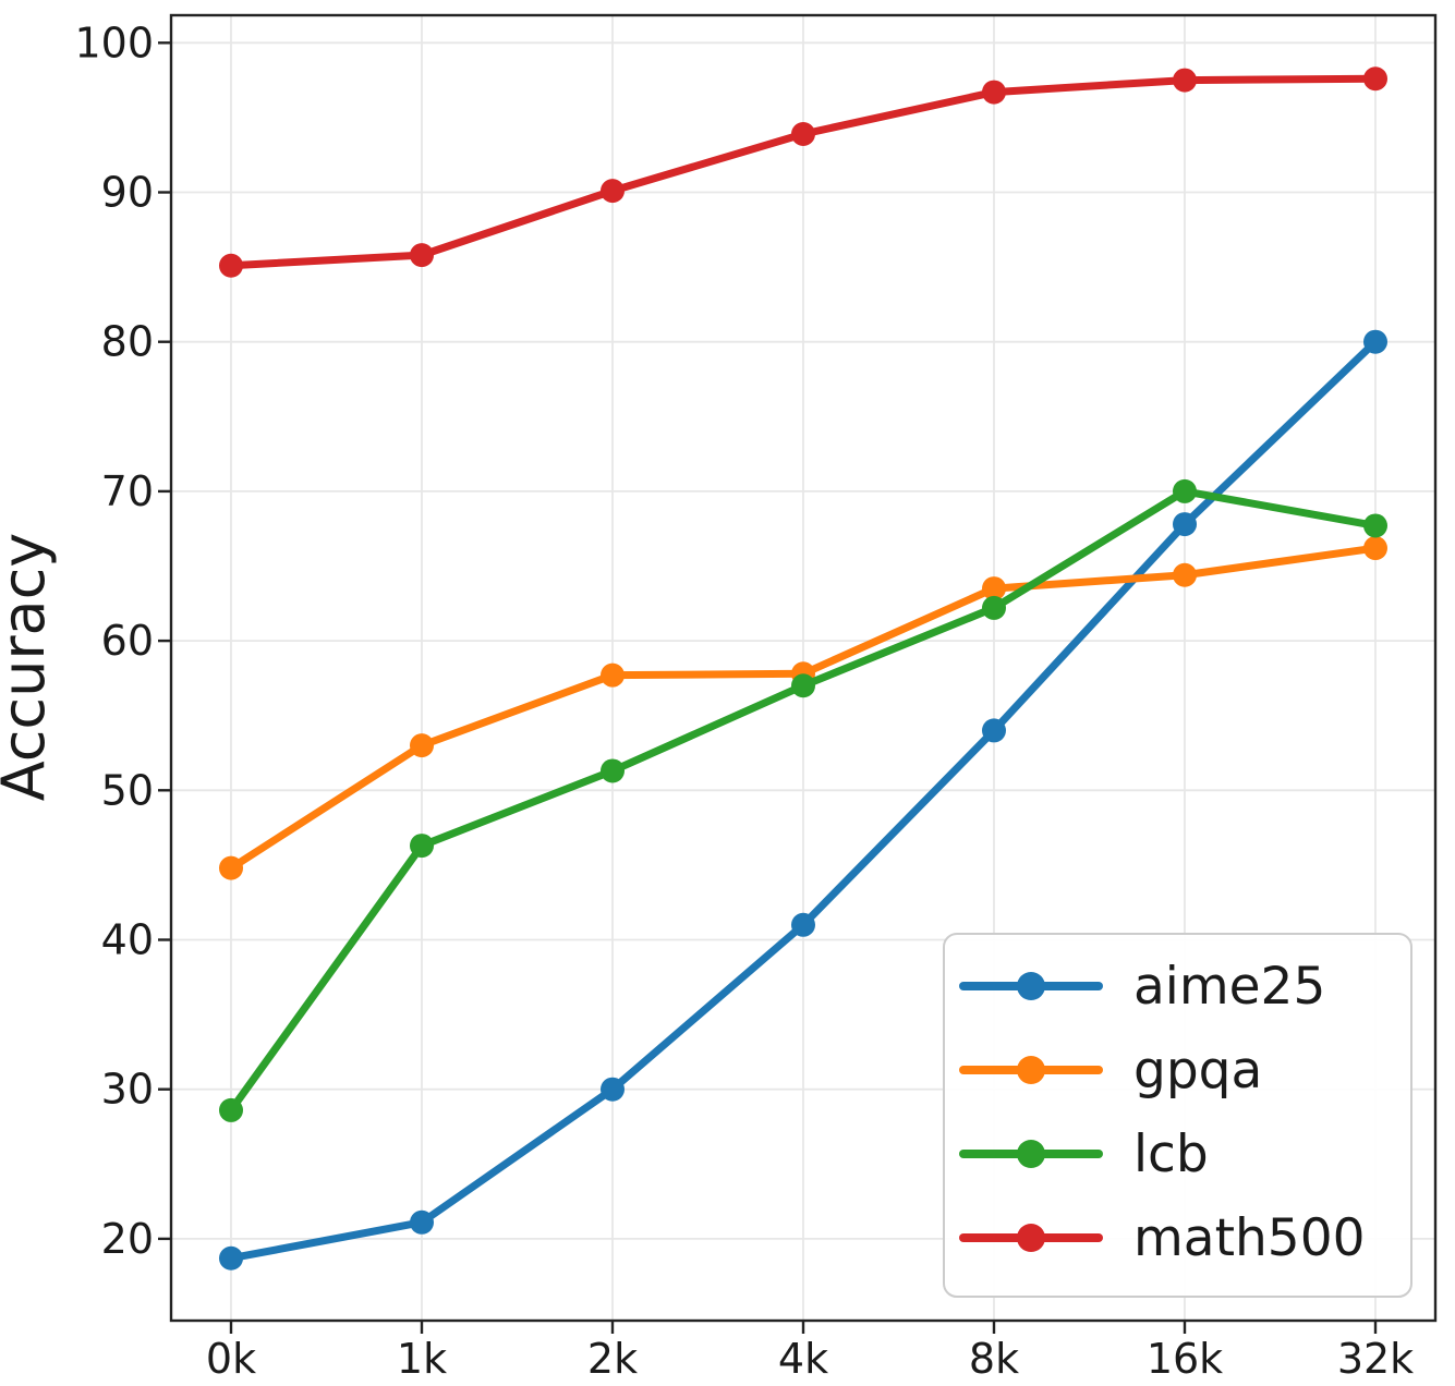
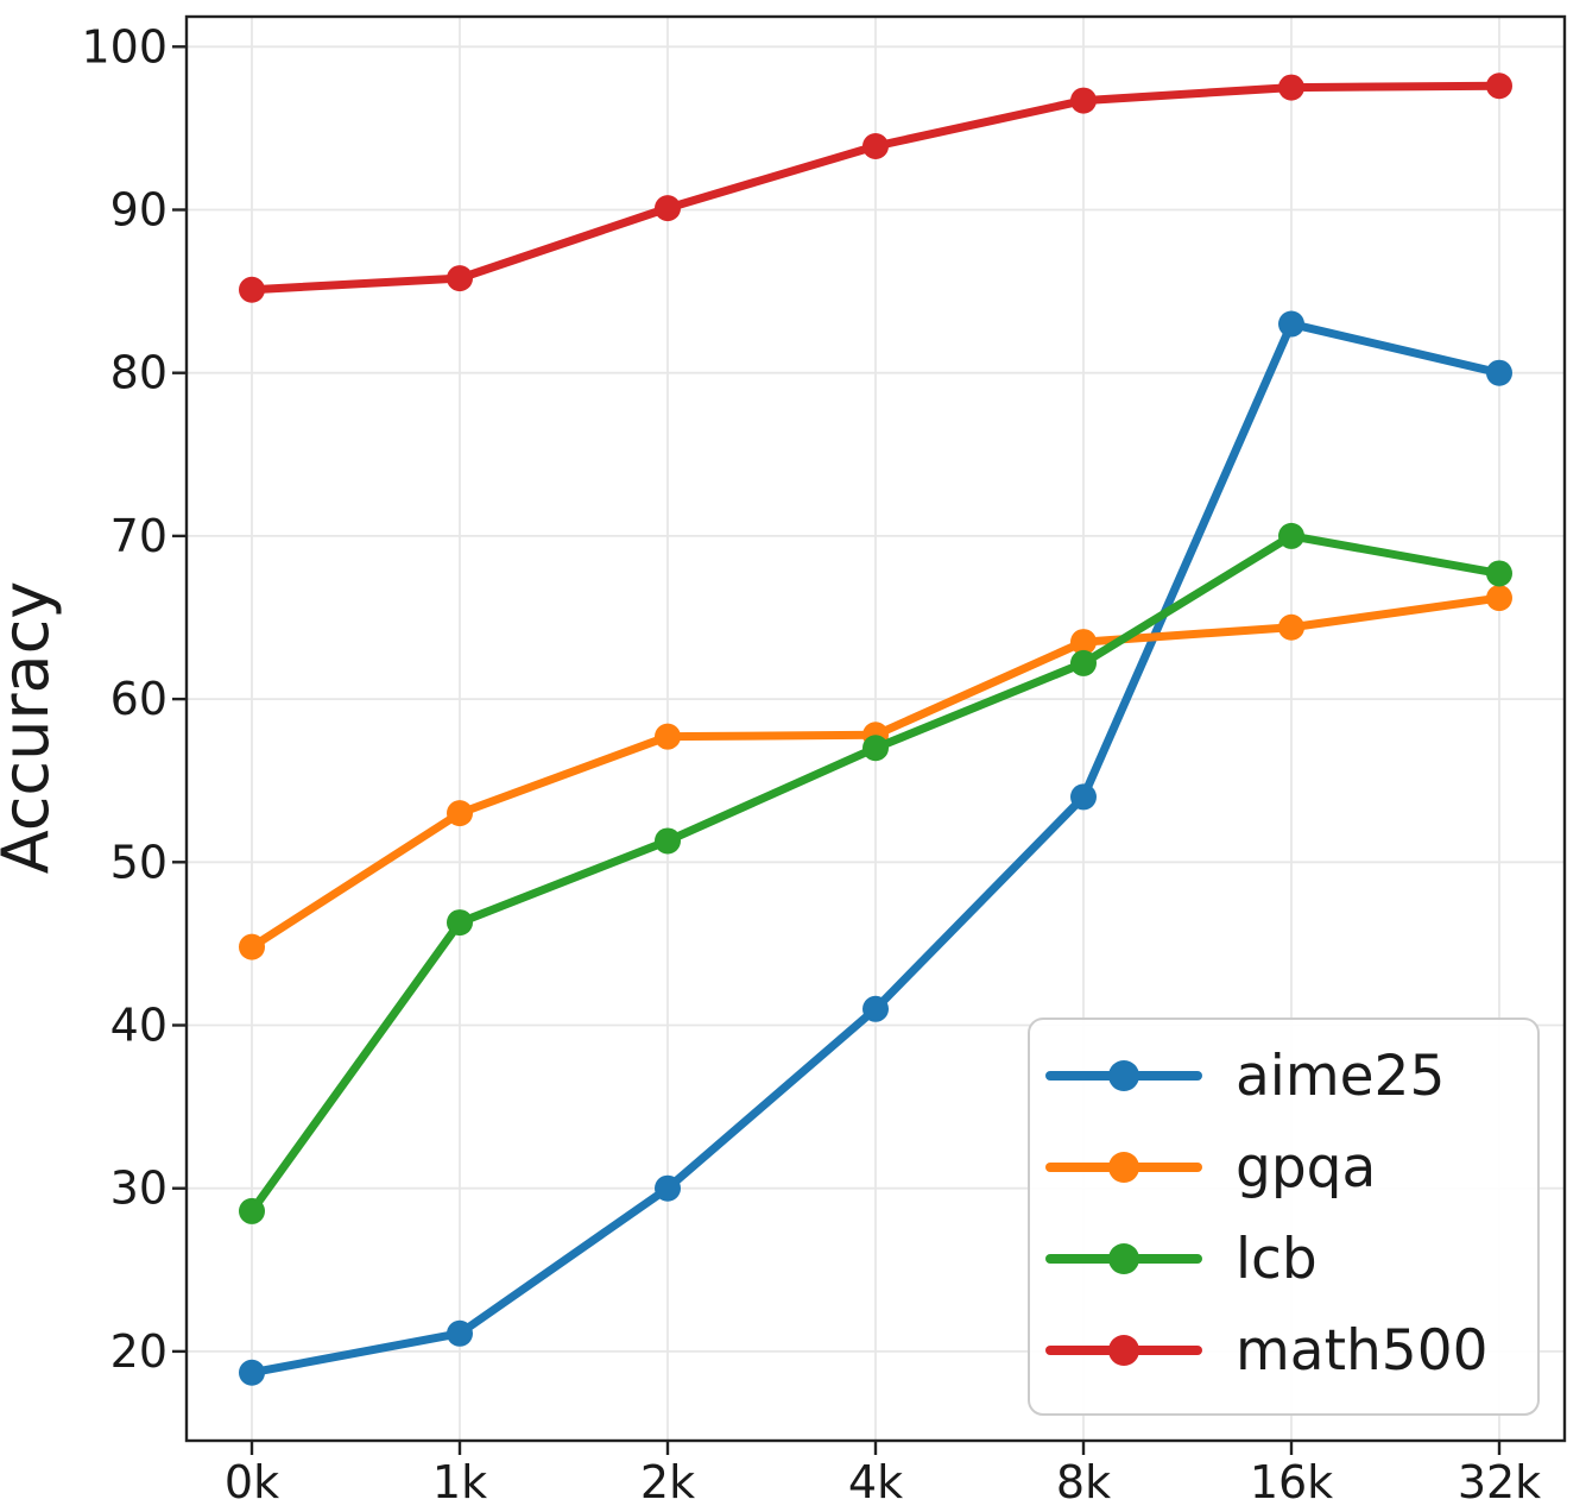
aime25/16k: 67.8 -> 83.0
